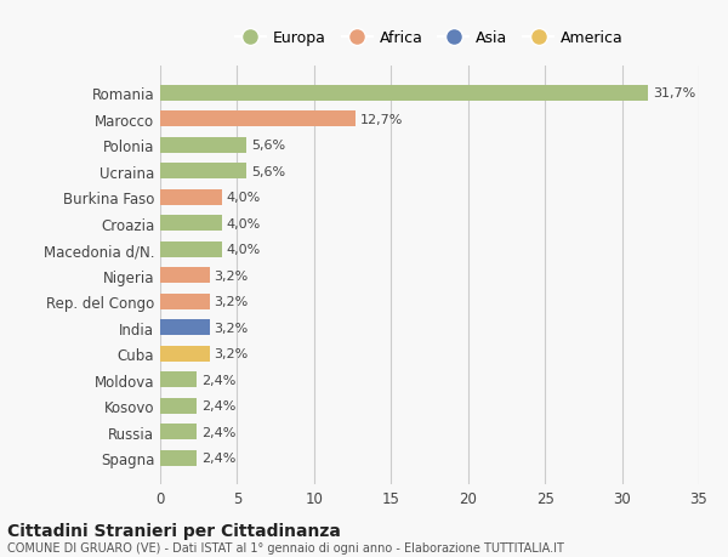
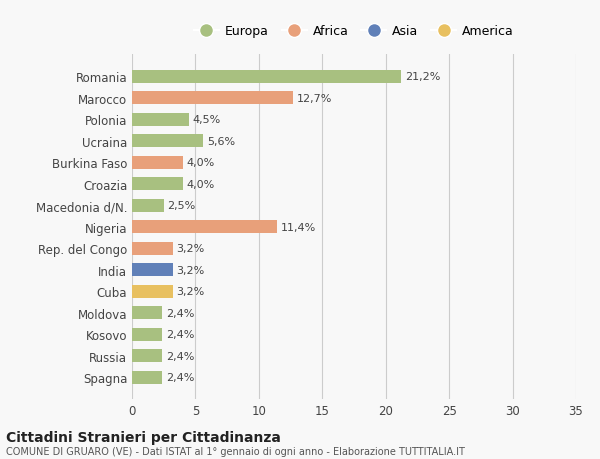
Romania: 31,7% -> 21,2%
Polonia: 5,6% -> 4,5%
Macedonia d/N.: 4,0% -> 2,5%
Nigeria: 3,2% -> 11,4%
